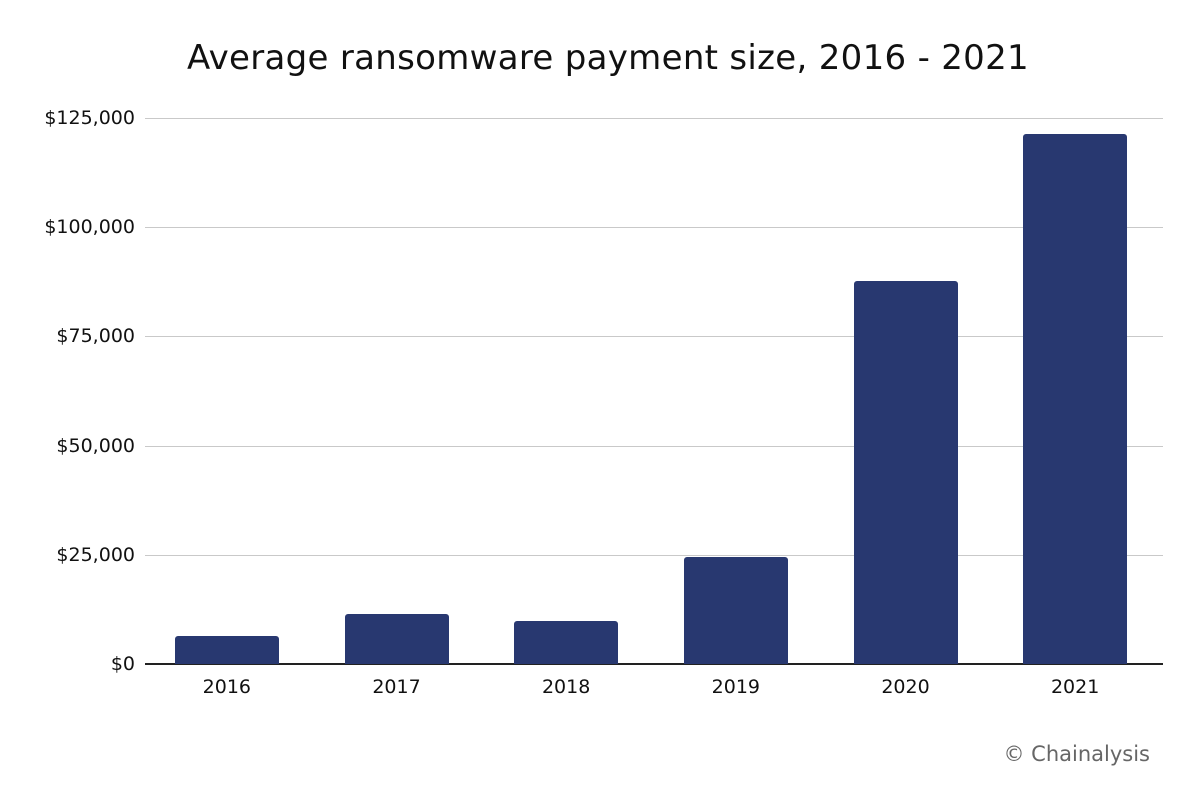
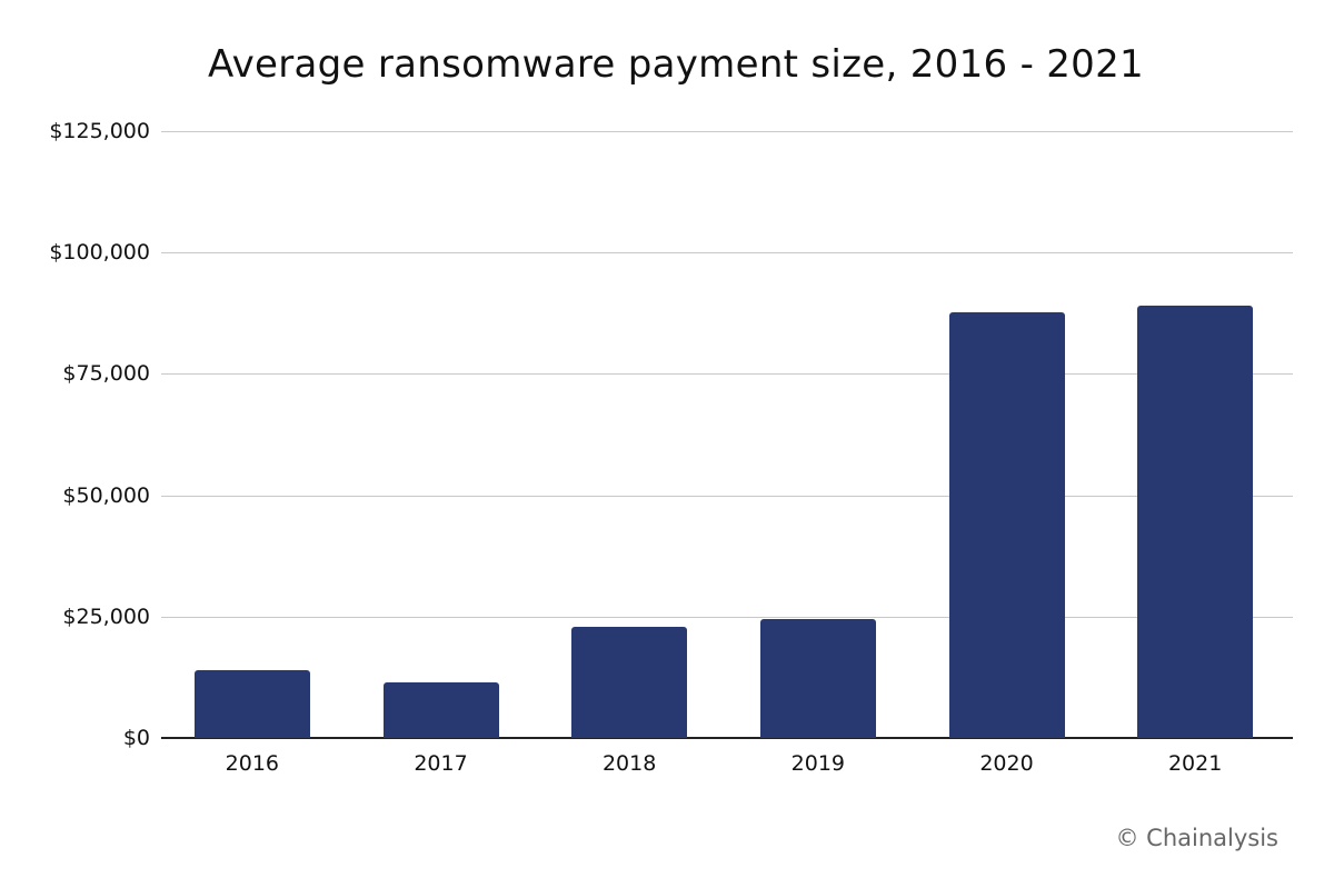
2016: $6000 -> $14000
2018: $10000 -> $23000
2021: $121000 -> $89000
